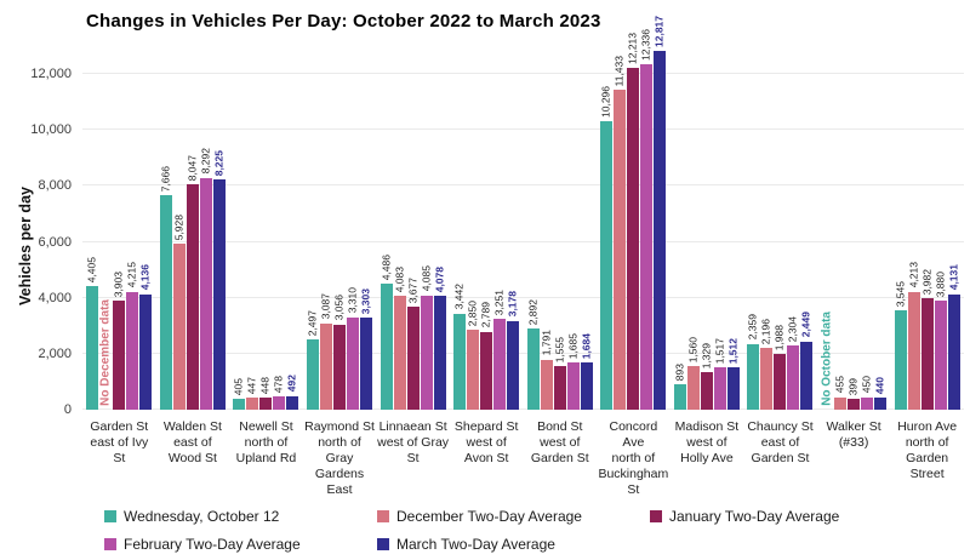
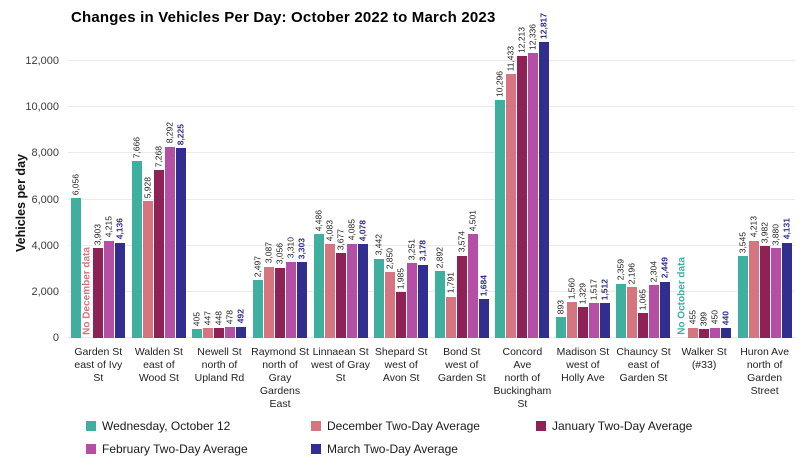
Wednesday, October 12/Garden St east of Ivy St: 4,405 -> 6,056
January Two-Day Average/Walden St east of Wood St: 8,047 -> 7,268
January Two-Day Average/Shepard St west of Avon St: 2,789 -> 1,985
January Two-Day Average/Bond St west of Garden St: 1,555 -> 3,574
February Two-Day Average/Bond St west of Garden St: 1,685 -> 4,501
January Two-Day Average/Chauncy St east of Garden St: 1,988 -> 1,065
